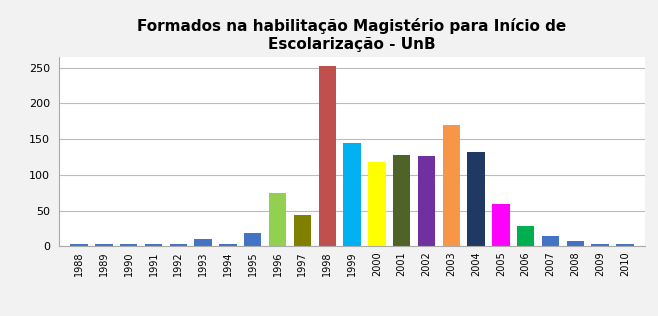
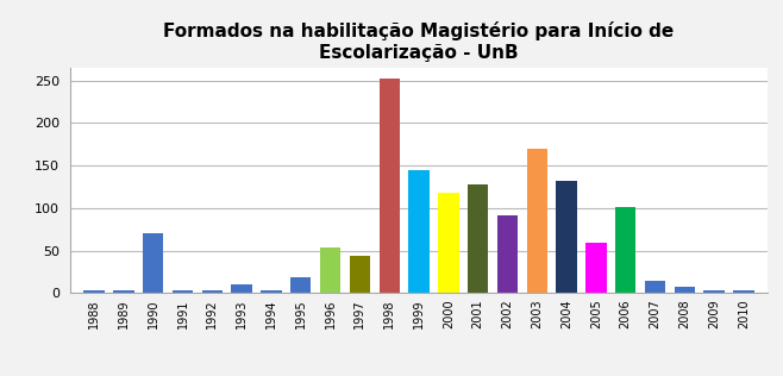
1990: 3 -> 70
1996: 75 -> 54
2002: 126 -> 92
2006: 29 -> 102
